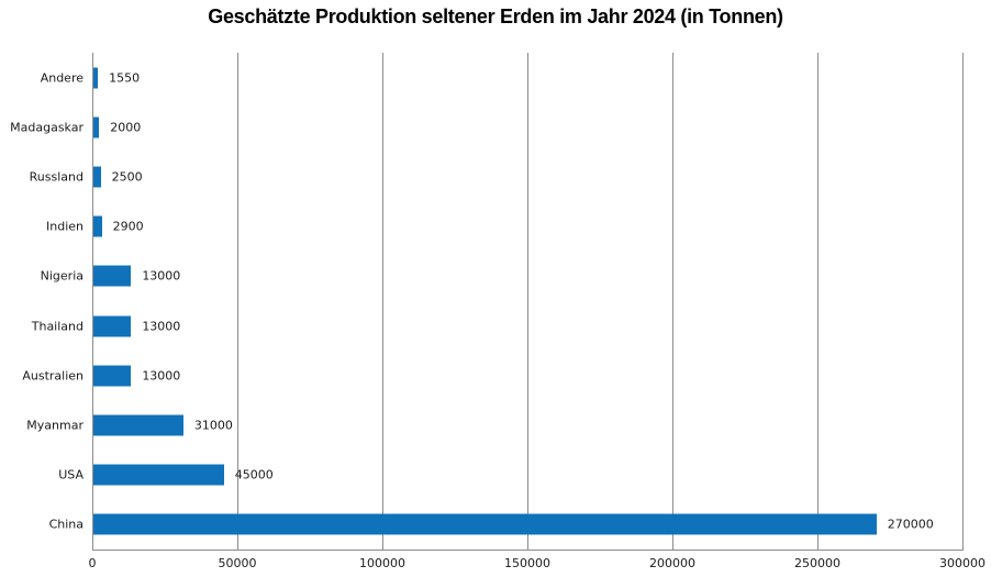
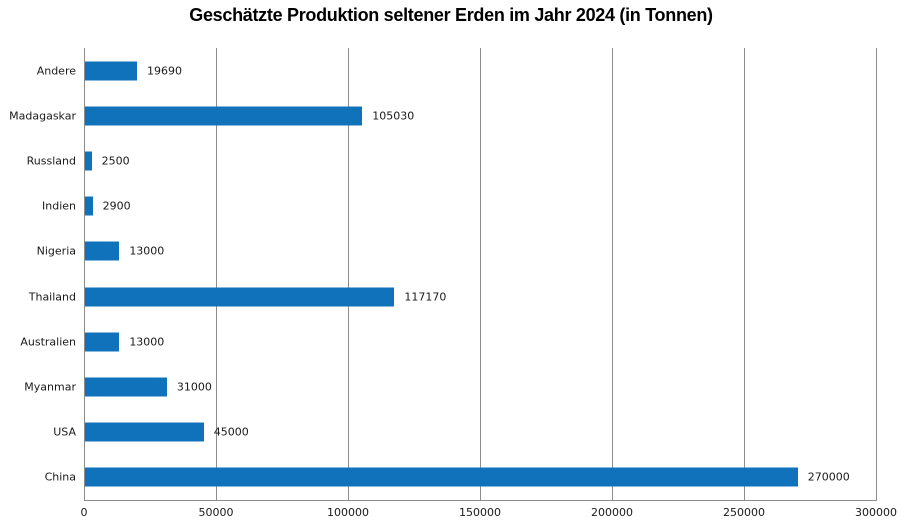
Andere: 1550 -> 19690
Madagaskar: 2000 -> 105030
Thailand: 13000 -> 117170
